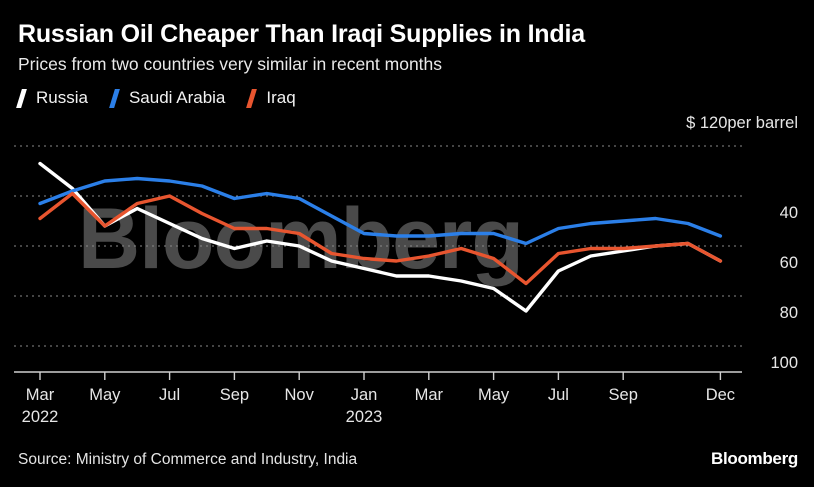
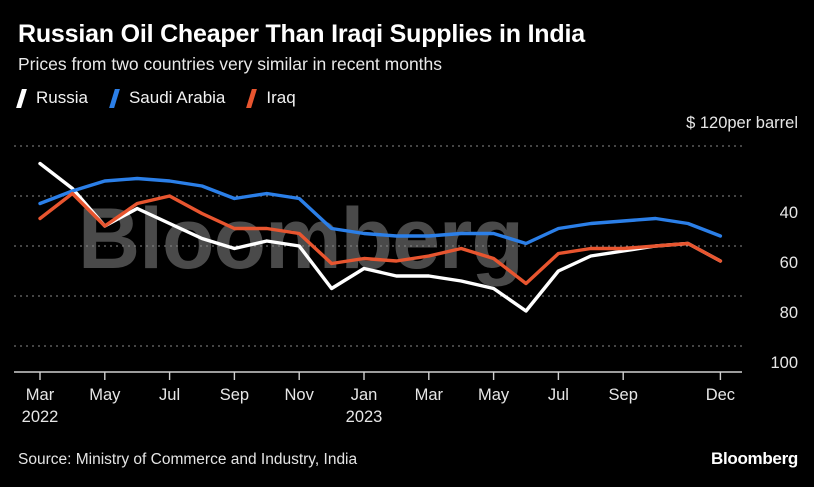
Russia/Dec 2022: 74 -> 63
Saudi Arabia/Dec 2022: 92 -> 87
Iraq/Dec 2022: 77 -> 73
